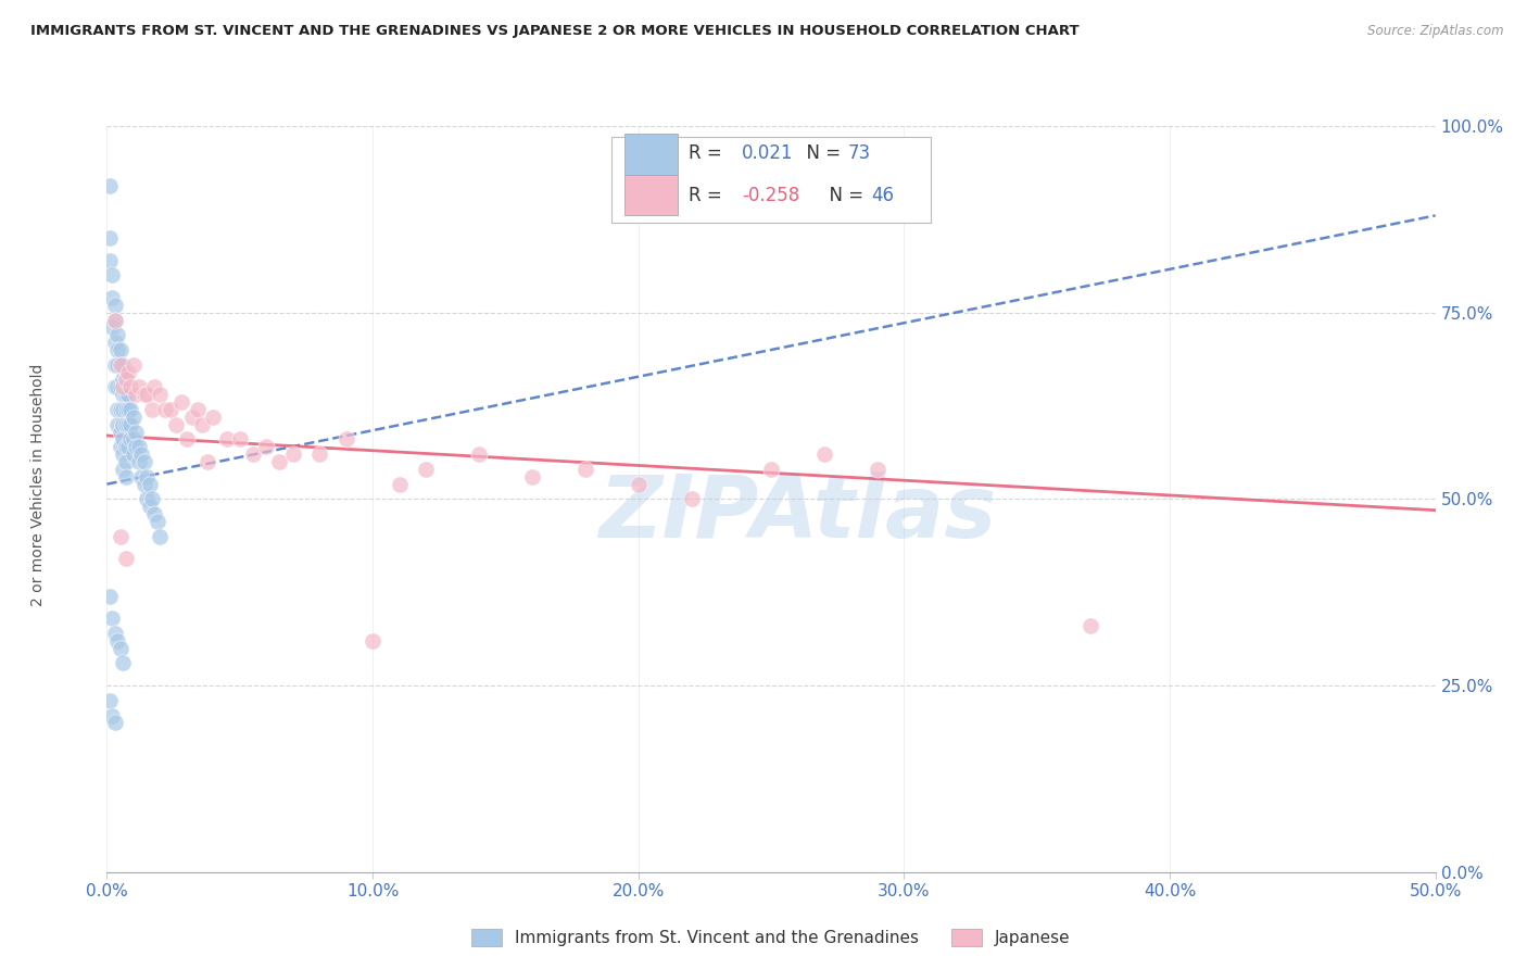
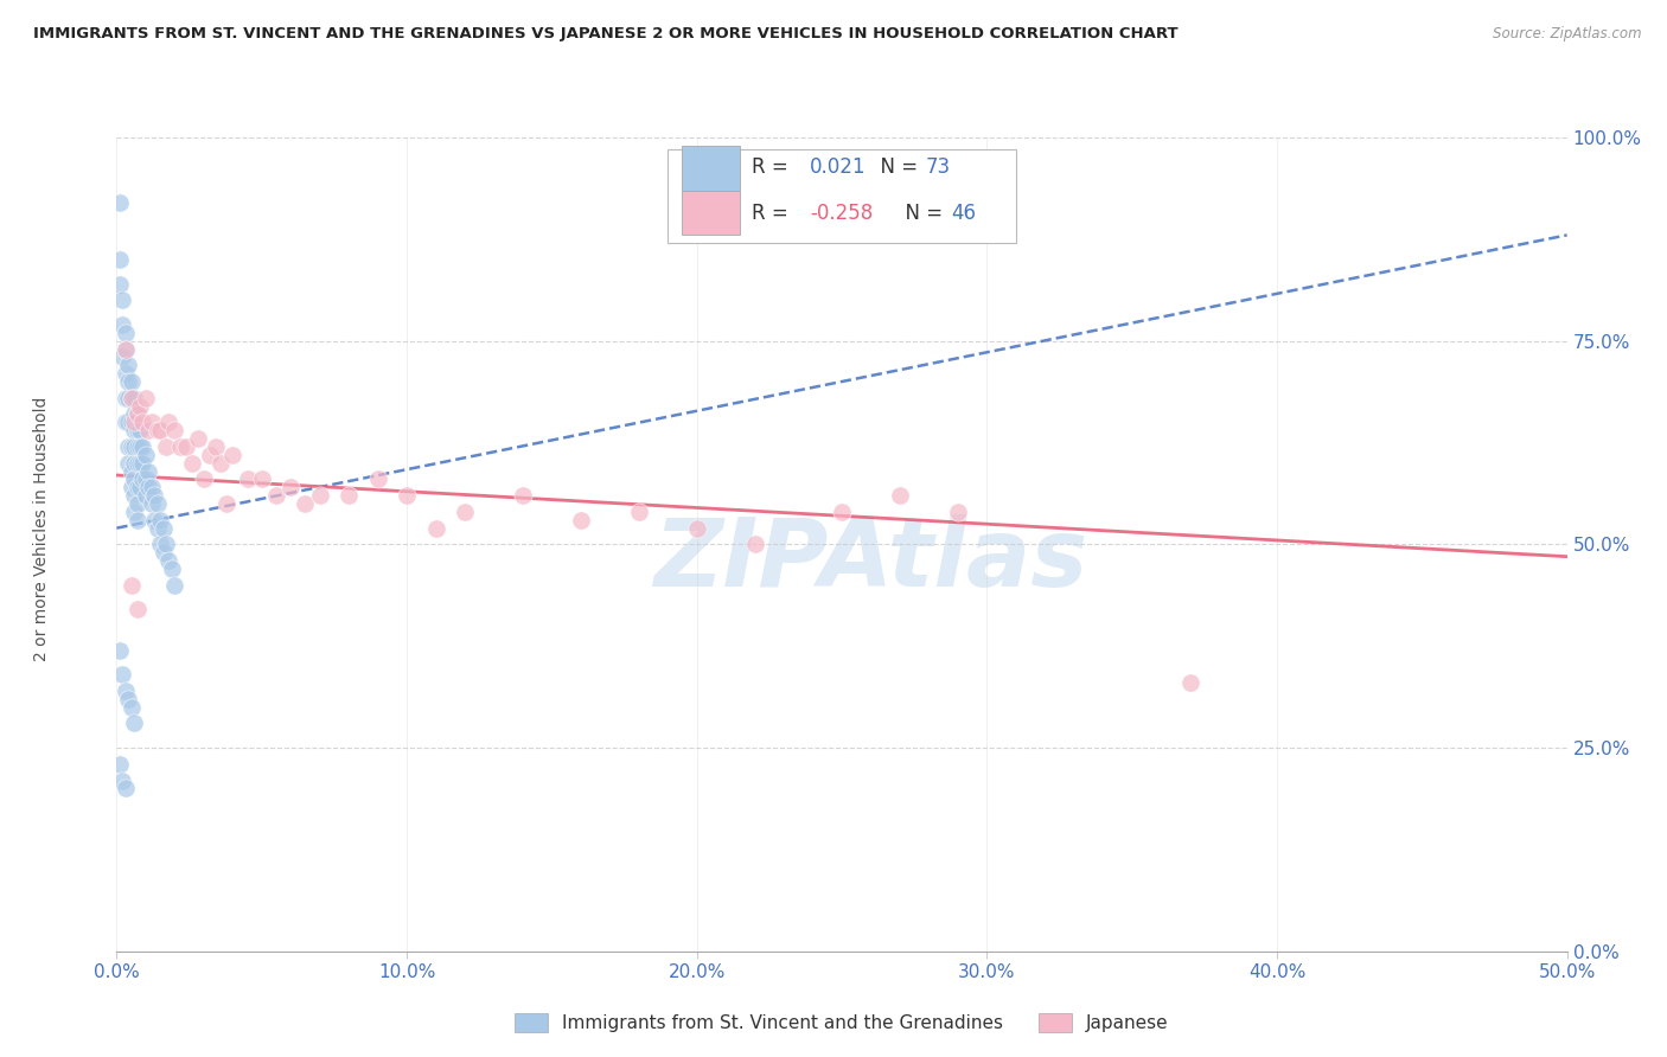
Japanese/10.0%: 31% -> 56%
